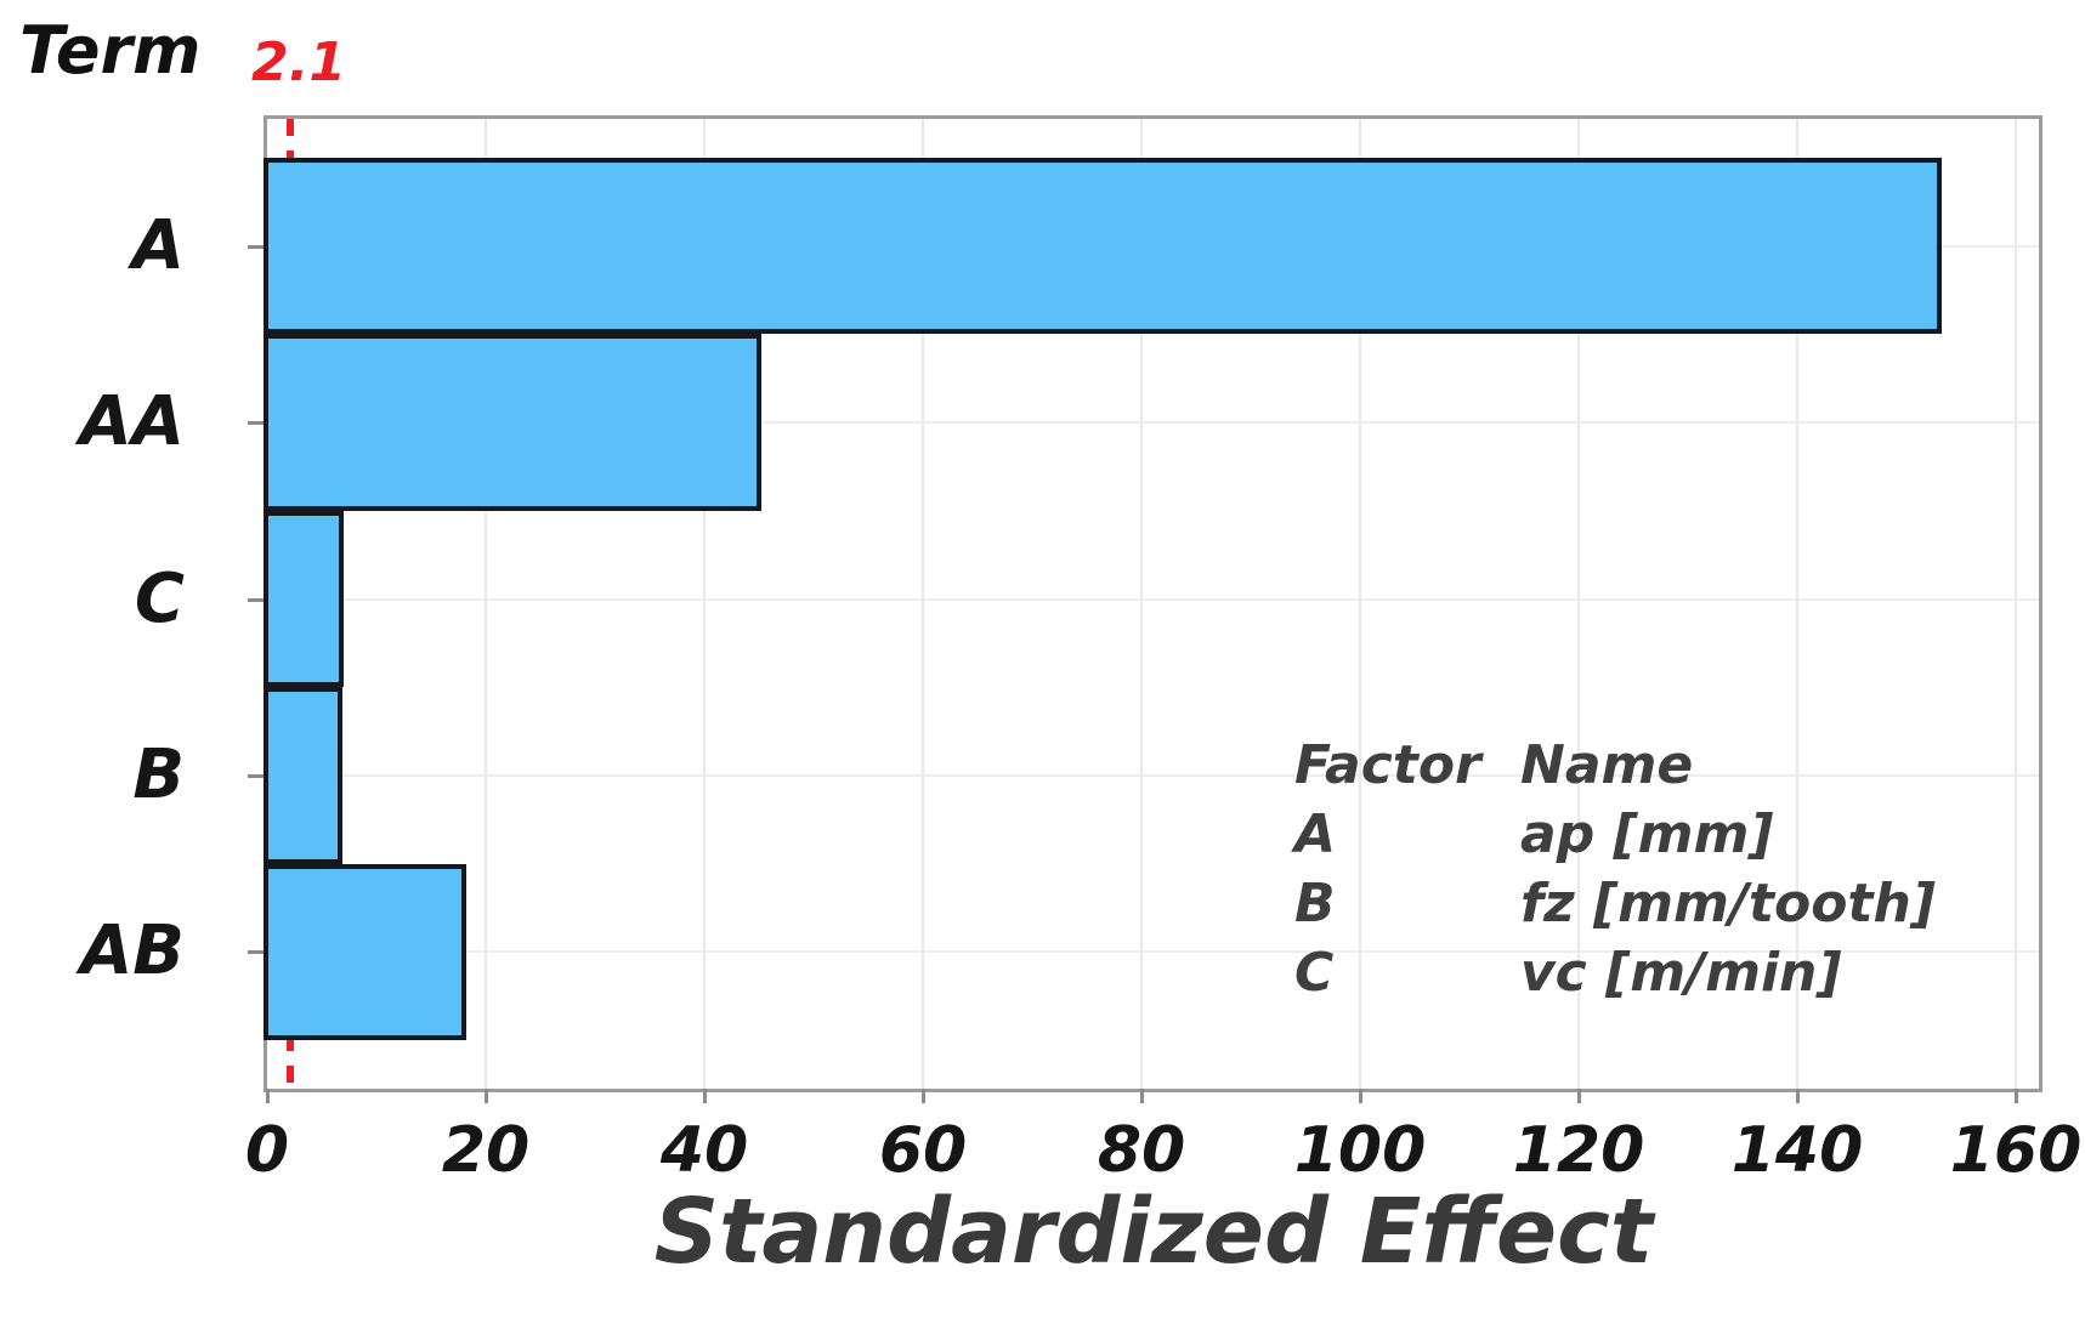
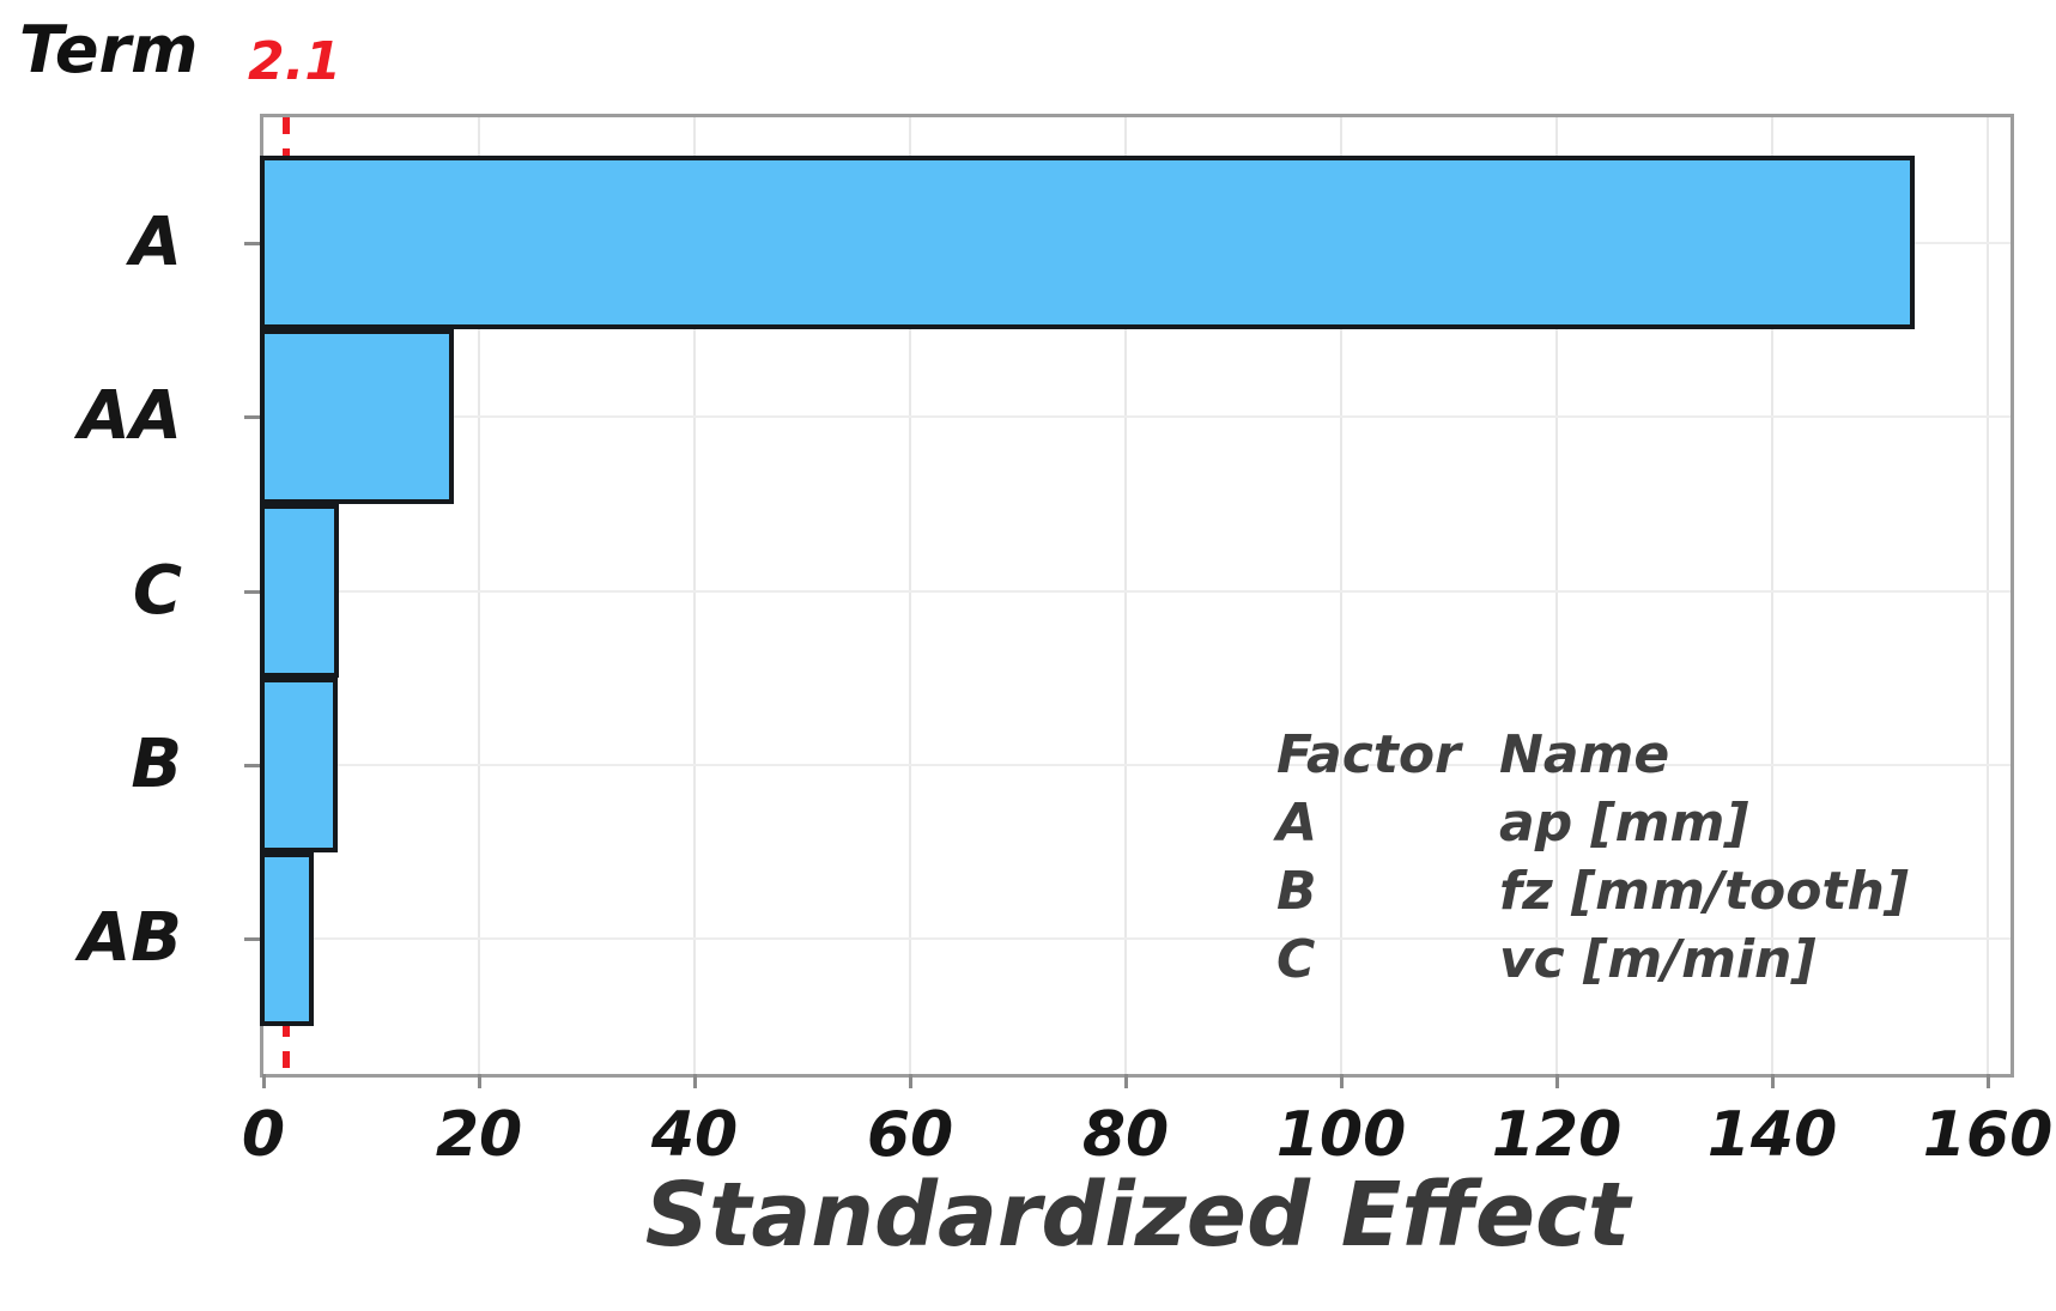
AA: 45 -> 17
AB: 18 -> 4
